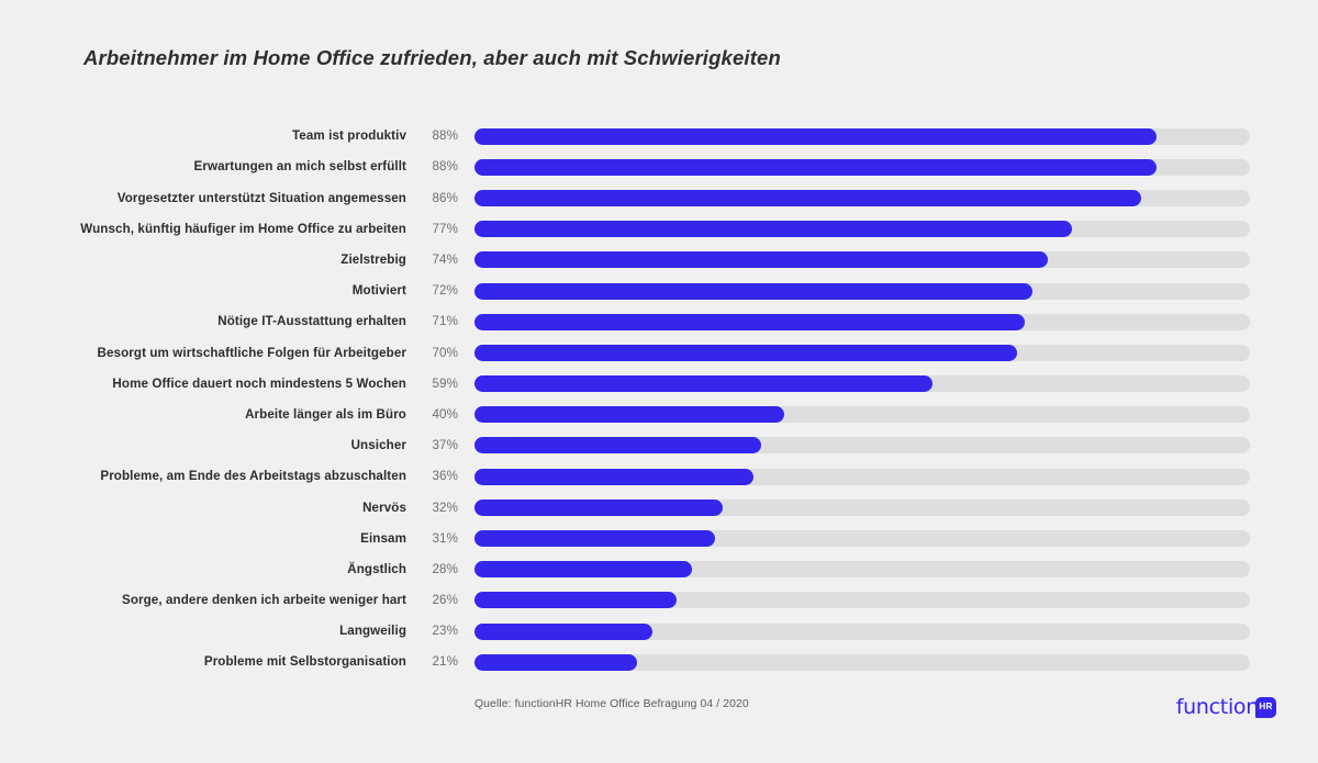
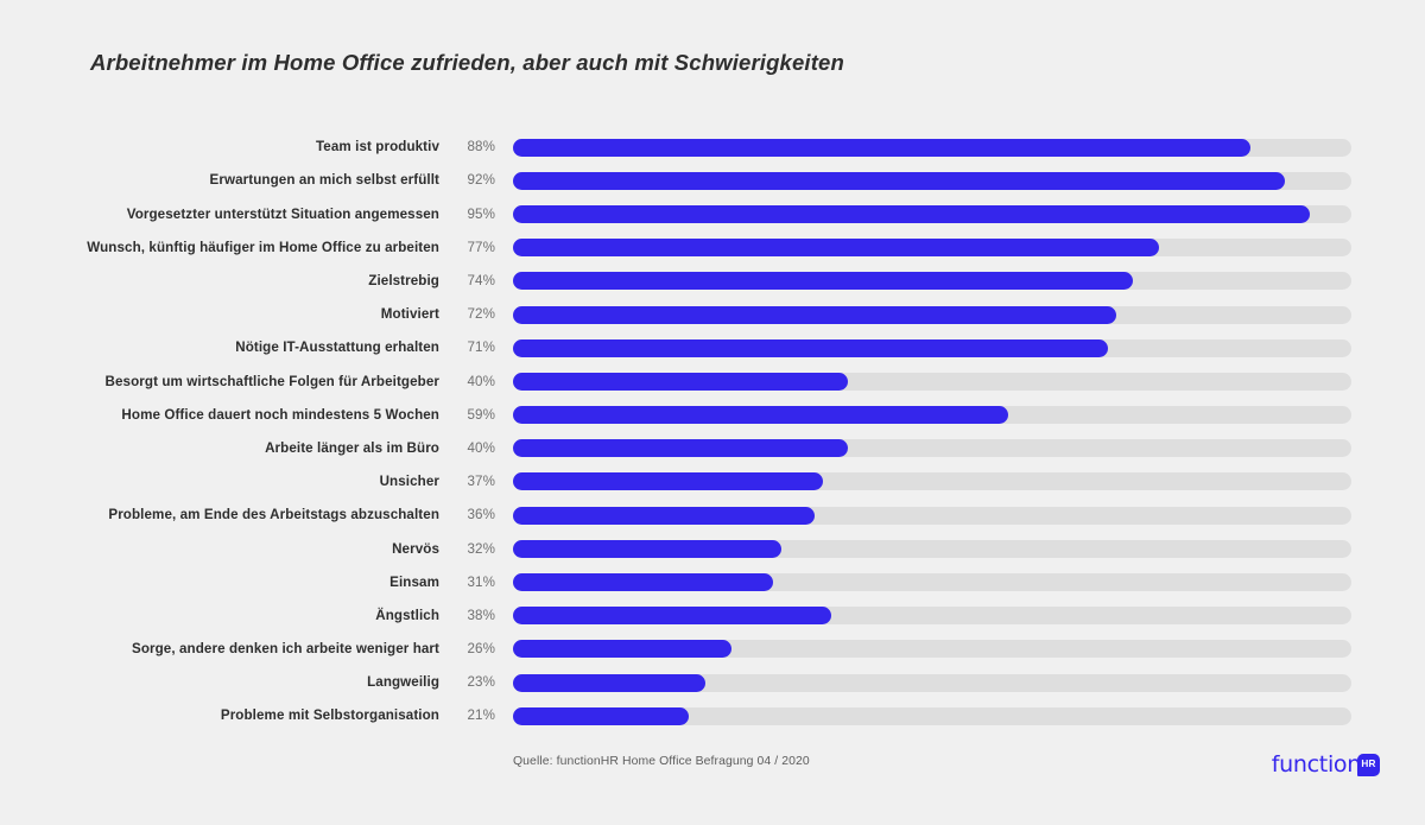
Erwartungen an mich selbst erfüllt: 88% -> 92%
Vorgesetzter unterstützt Situation angemessen: 86% -> 95%
Besorgt um wirtschaftliche Folgen für Arbeitgeber: 70% -> 40%
Ängstlich: 28% -> 38%
